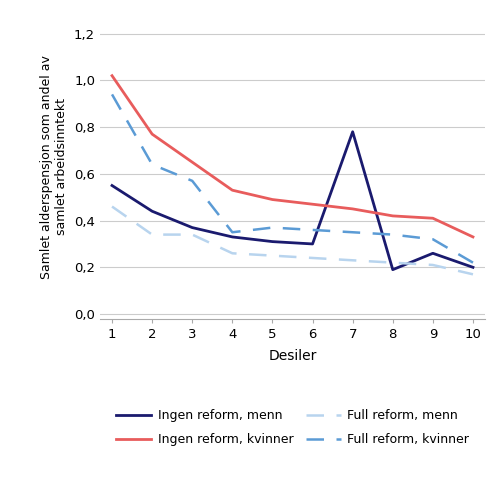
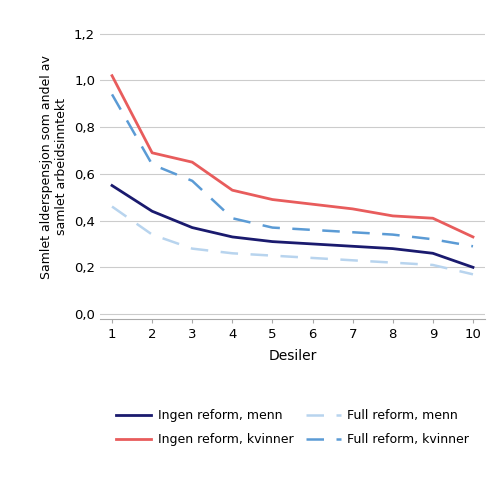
Ingen reform, kvinner/2: 0,77 -> 0,69
Full reform, menn/3: 0,34 -> 0,28
Full reform, kvinner/4: 0,35 -> 0,41
Ingen reform, menn/7: 0,78 -> 0,29
Ingen reform, menn/8: 0,19 -> 0,28
Full reform, kvinner/10: 0,22 -> 0,29
